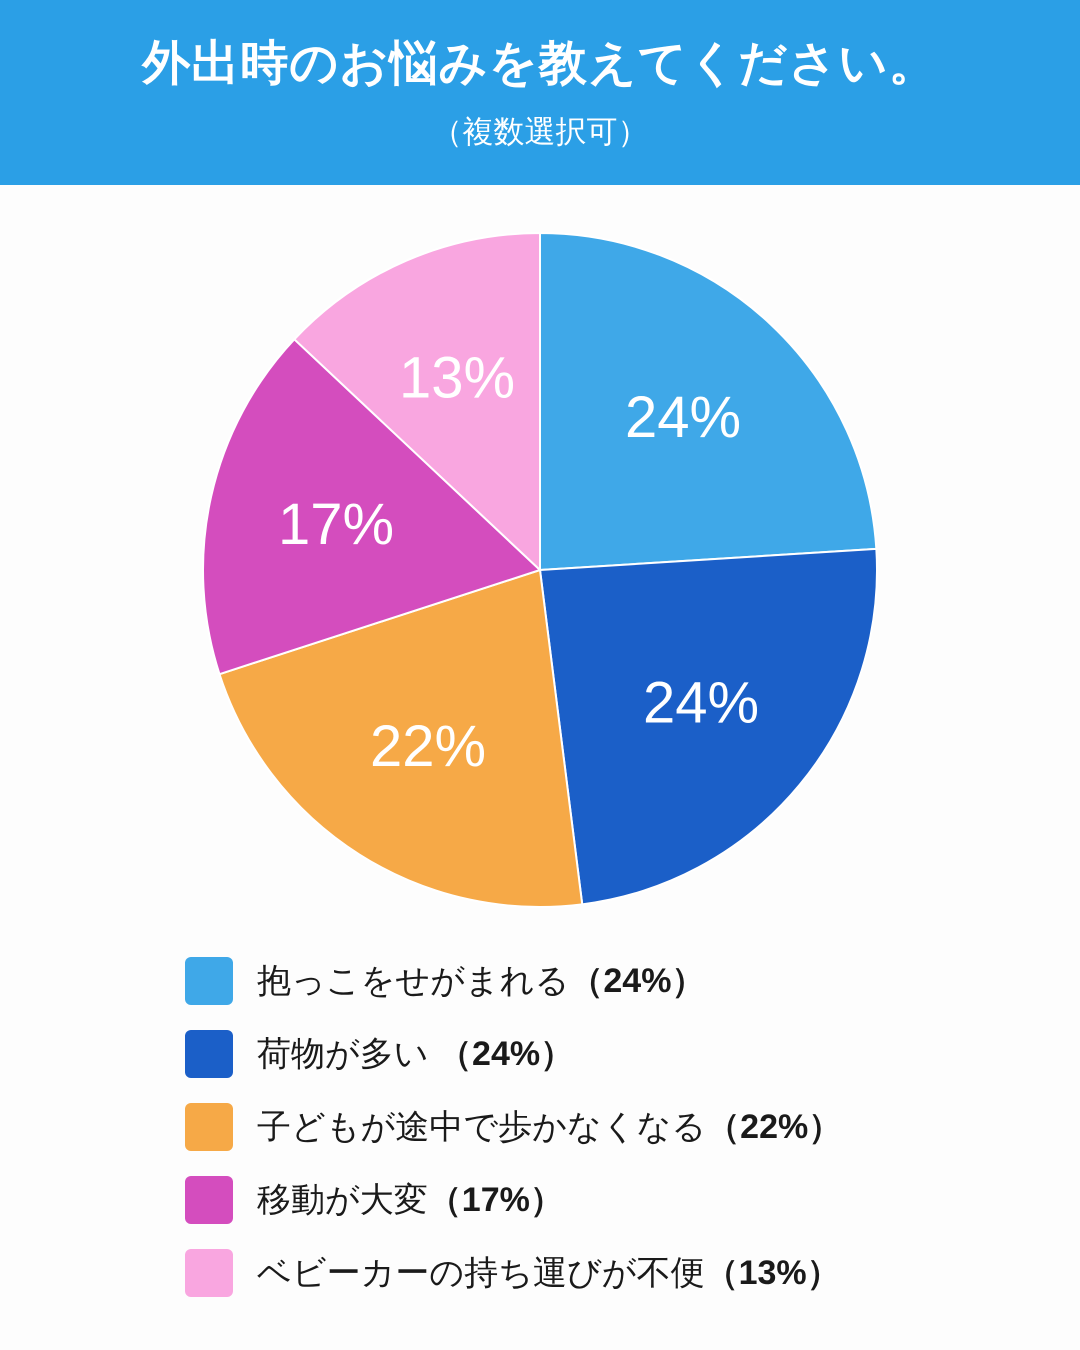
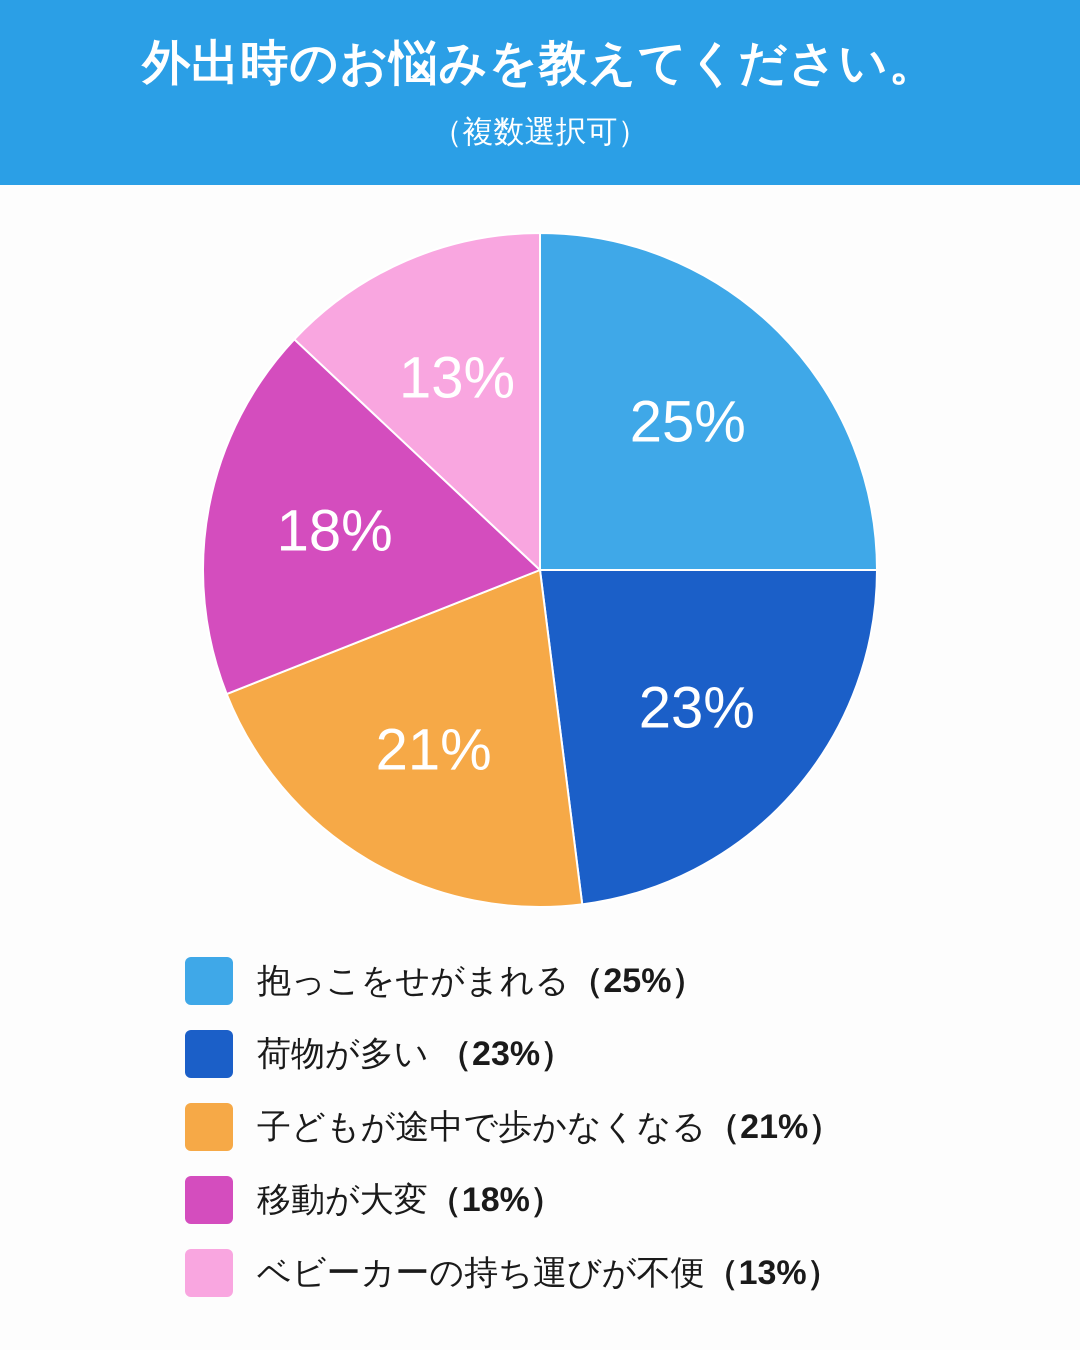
抱っこをせがまれる: 24 -> 25
荷物が多い: 24 -> 23
子どもが途中で歩かなくなる: 22 -> 21
移動が大変: 17 -> 18
